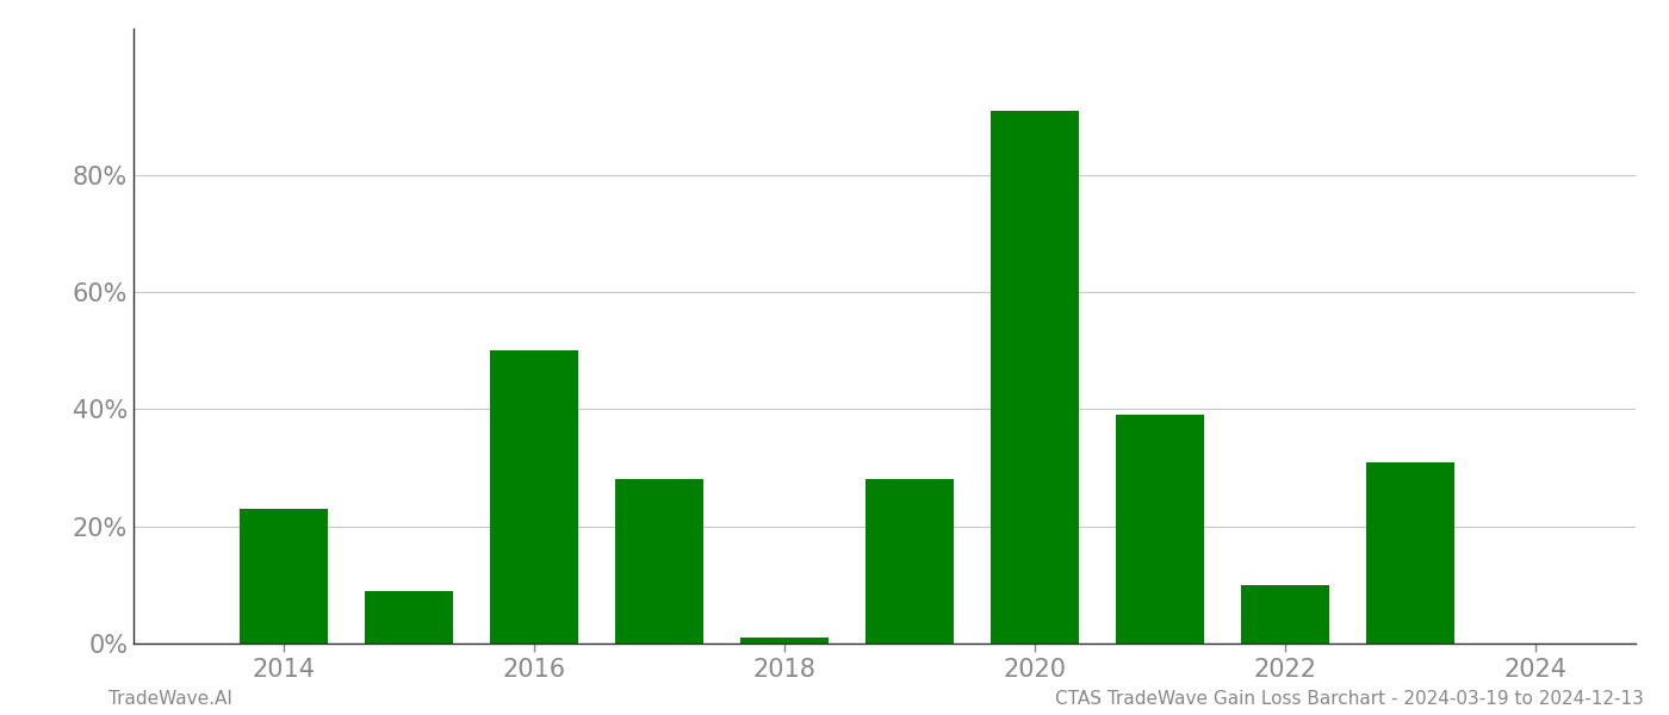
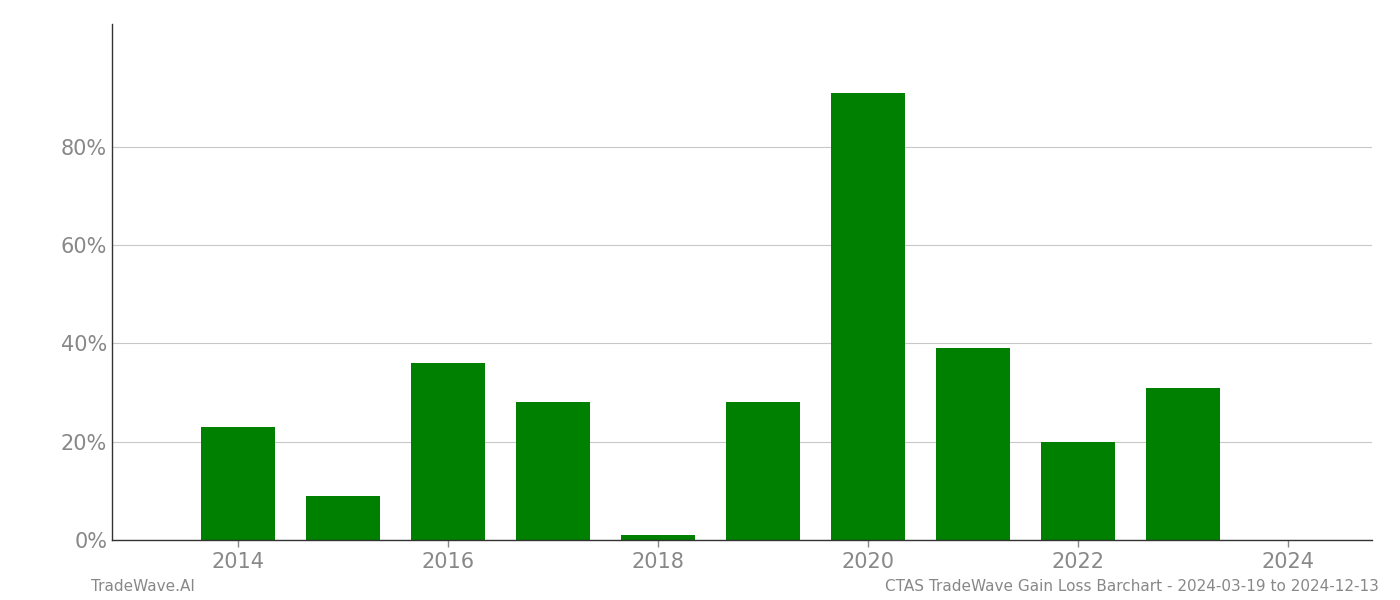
2016: 50% -> 36%
2022: 10% -> 20%
